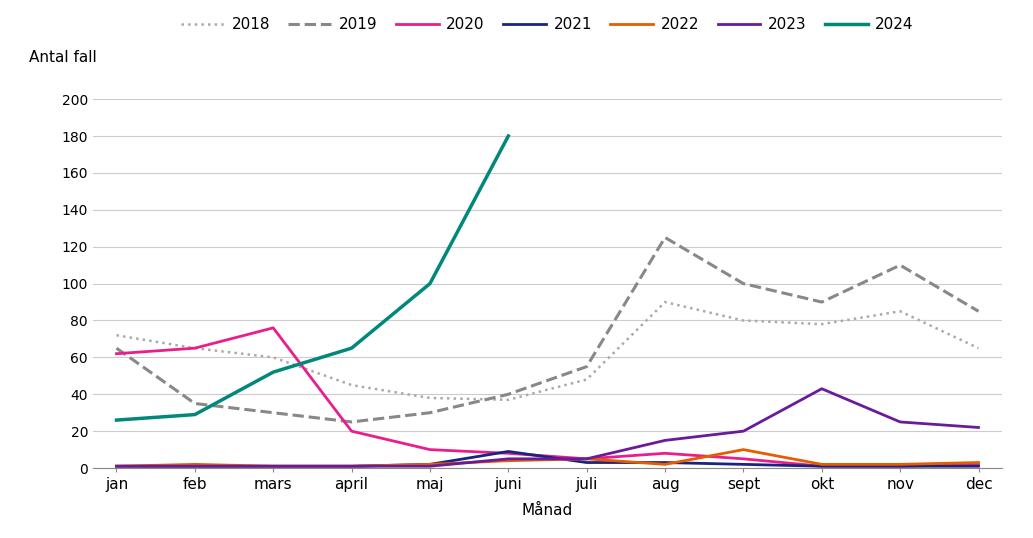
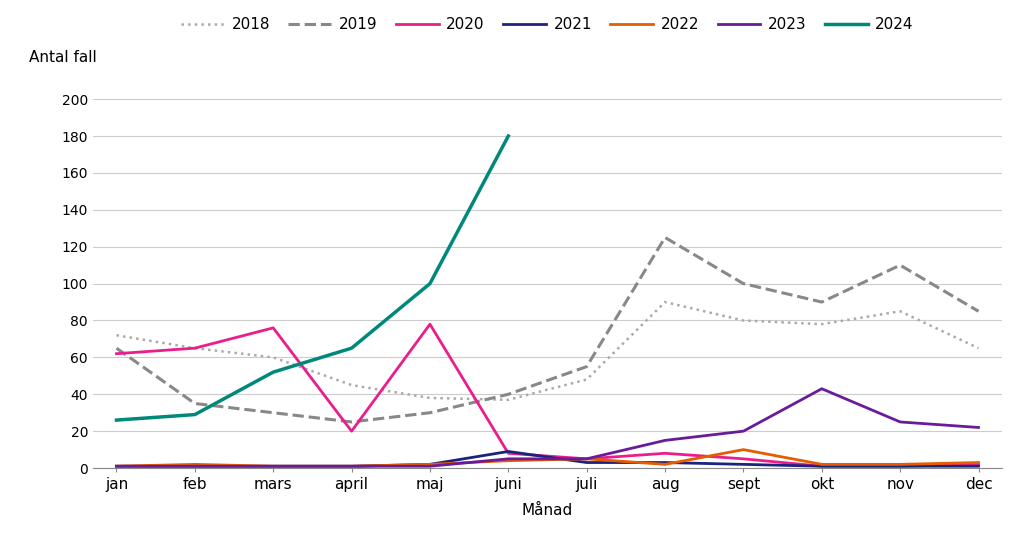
2020/maj: 10 -> 78
